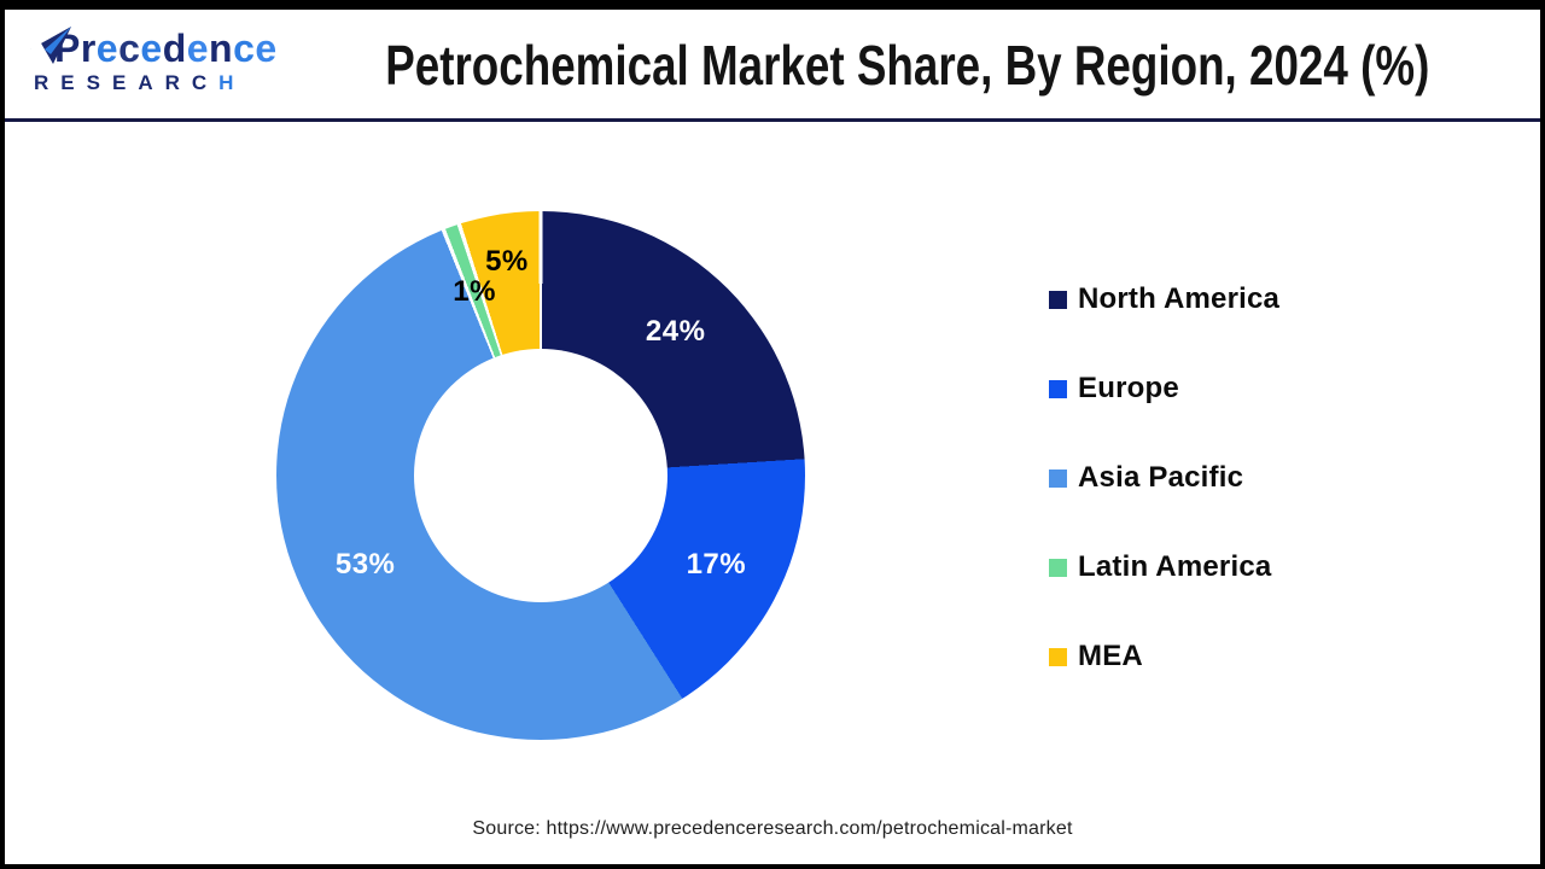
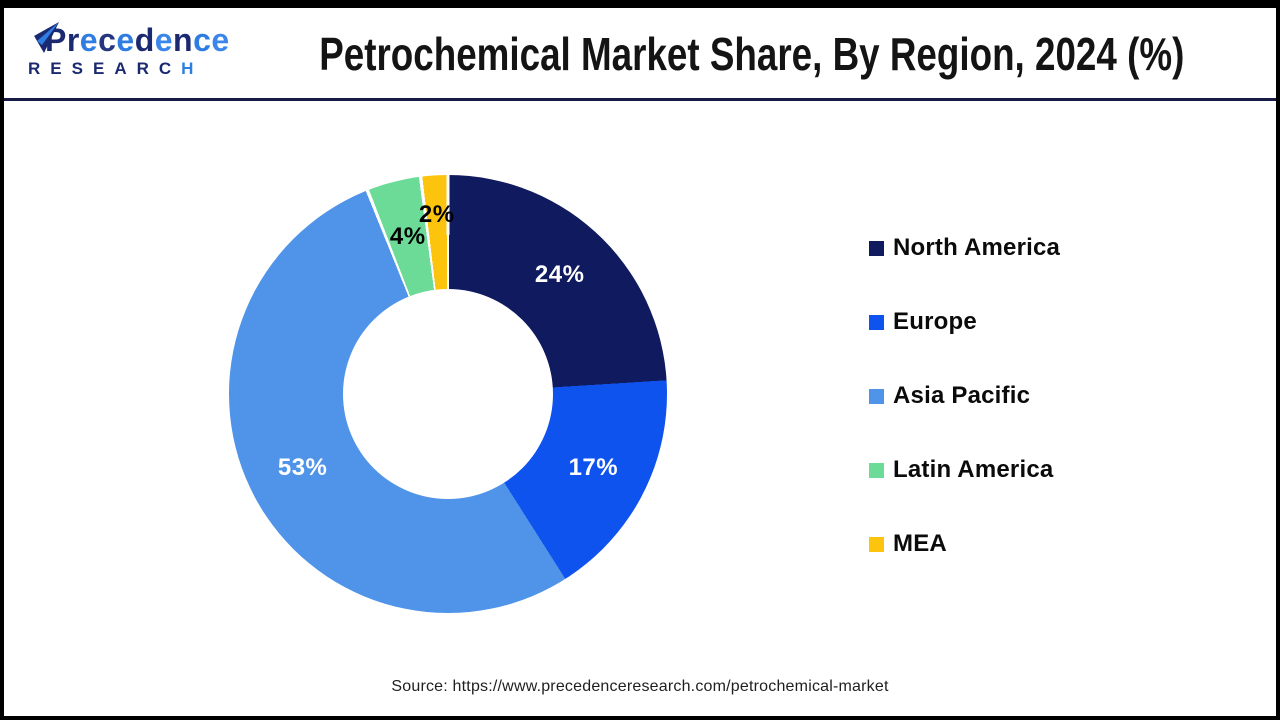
Latin America: 1% -> 4%
MEA: 5% -> 2%
